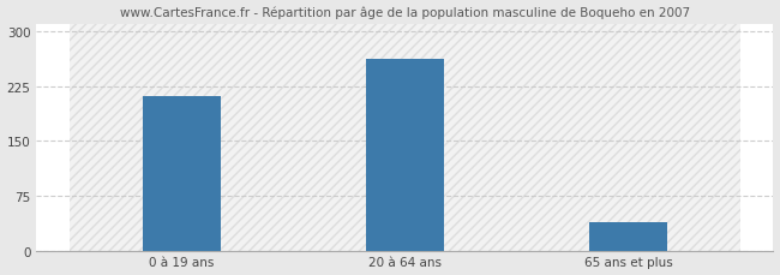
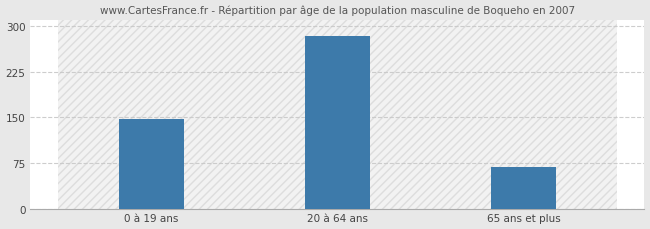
0 à 19 ans: 212 -> 148
20 à 64 ans: 262 -> 284
65 ans et plus: 38 -> 68
